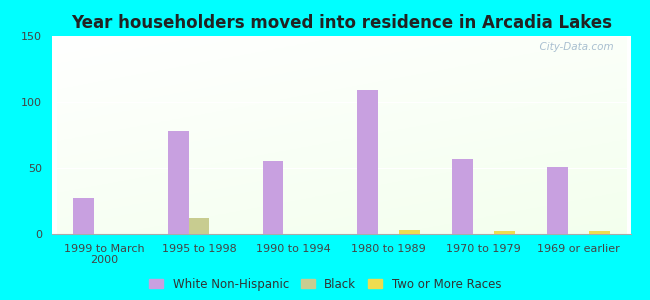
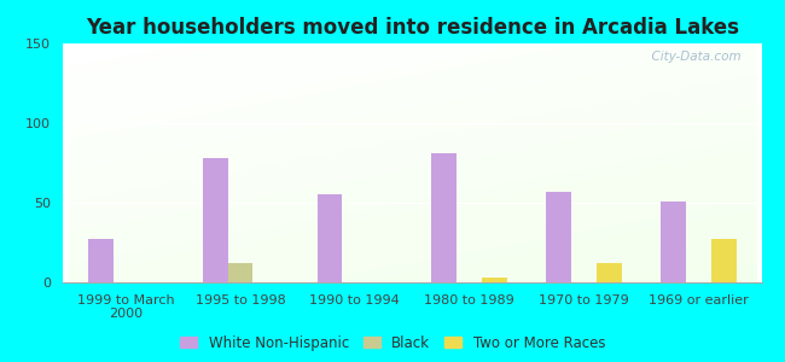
White Non-Hispanic/1980 to 1989: 109 -> 81
Two or More Races/1970 to 1979: 2 -> 12
Two or More Races/1969 or earlier: 2 -> 27
